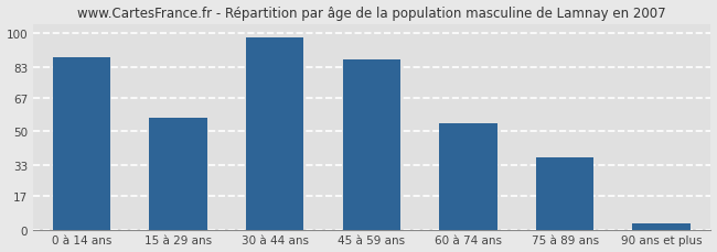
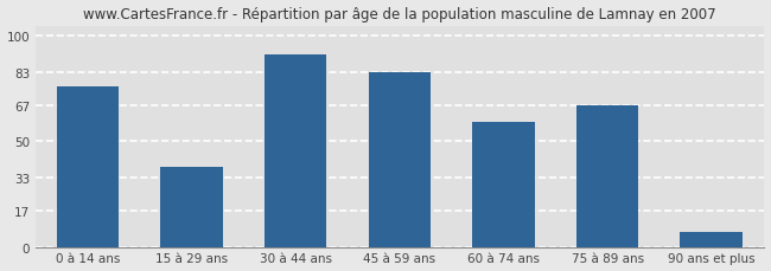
0 à 14 ans: 88 -> 76
15 à 29 ans: 57 -> 38
30 à 44 ans: 98 -> 91
45 à 59 ans: 87 -> 83
60 à 74 ans: 54 -> 59
75 à 89 ans: 37 -> 67
90 ans et plus: 3 -> 7
